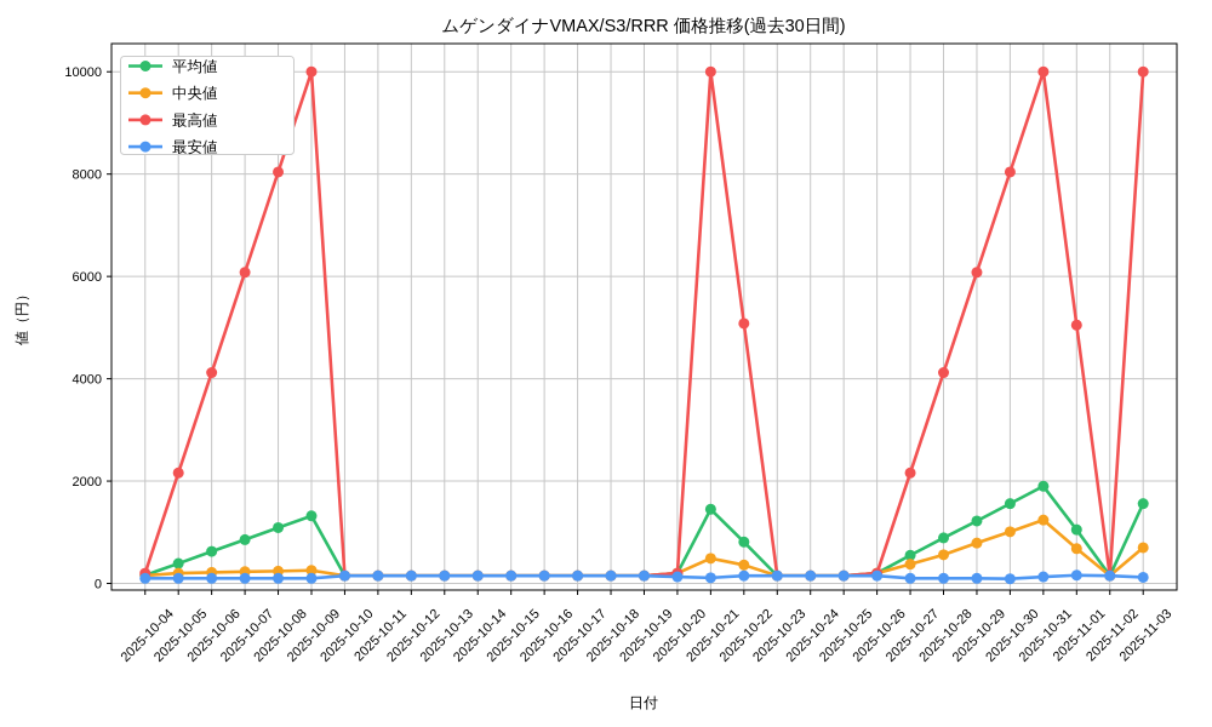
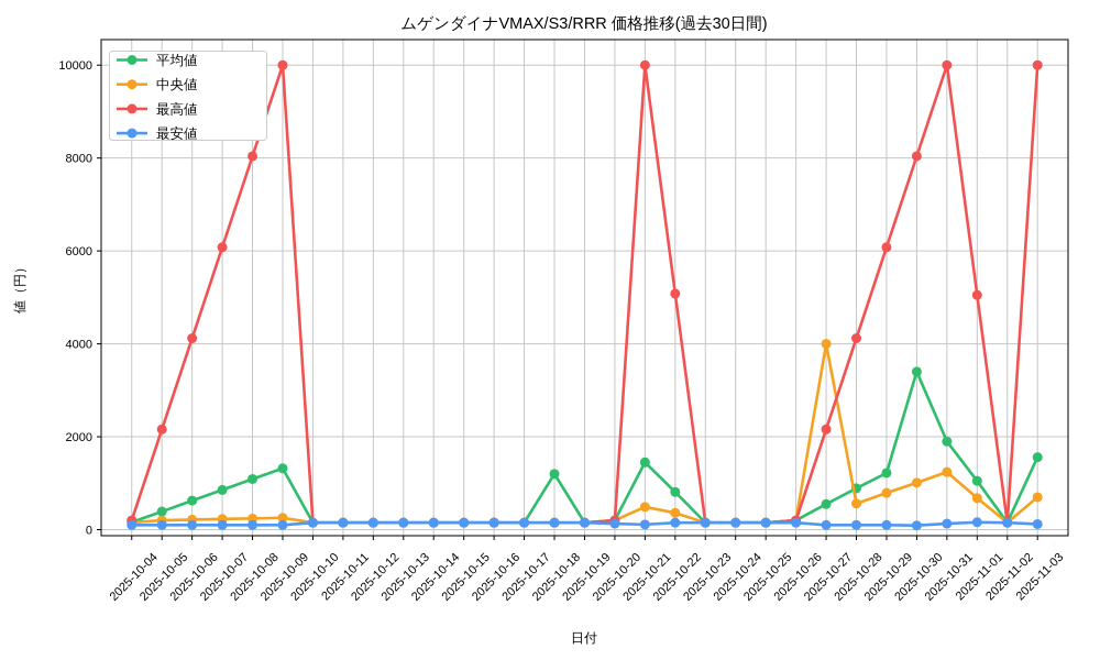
平均値/2025-10-18: 200 -> 1200
中央値/2025-10-27: 400 -> 4000
平均値/2025-10-30: 1600 -> 3400
